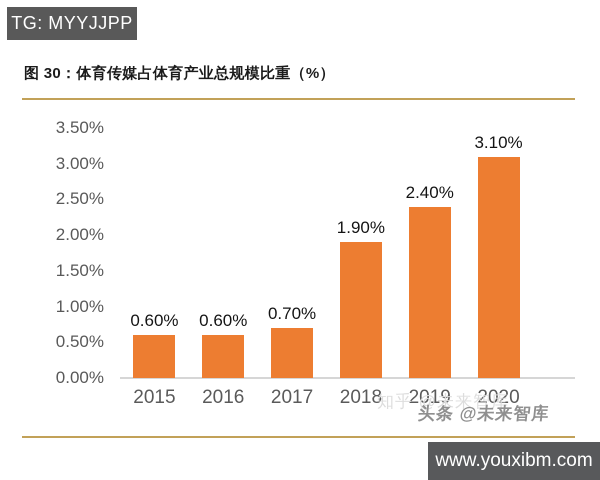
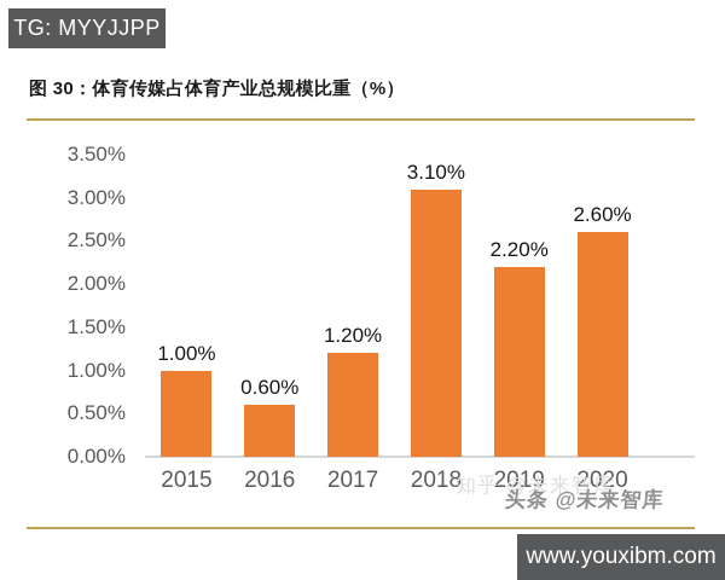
2015: 0.60% -> 1.00%
2017: 0.70% -> 1.20%
2018: 1.90% -> 3.10%
2019: 2.40% -> 2.20%
2020: 3.10% -> 2.60%
